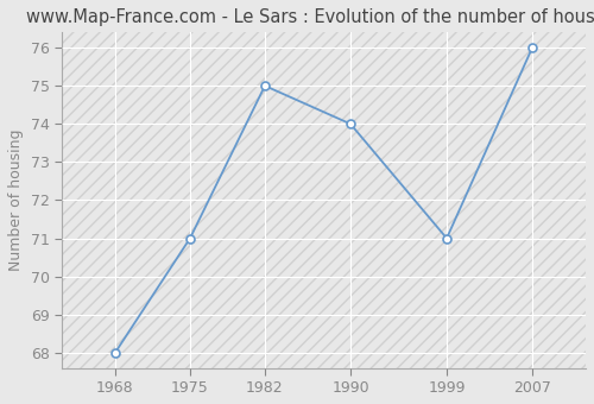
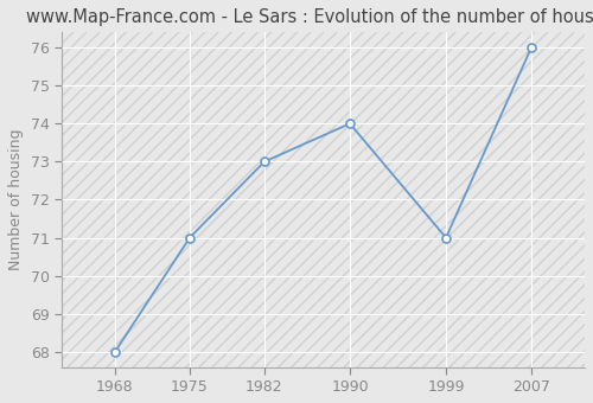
1982: 75 -> 73
